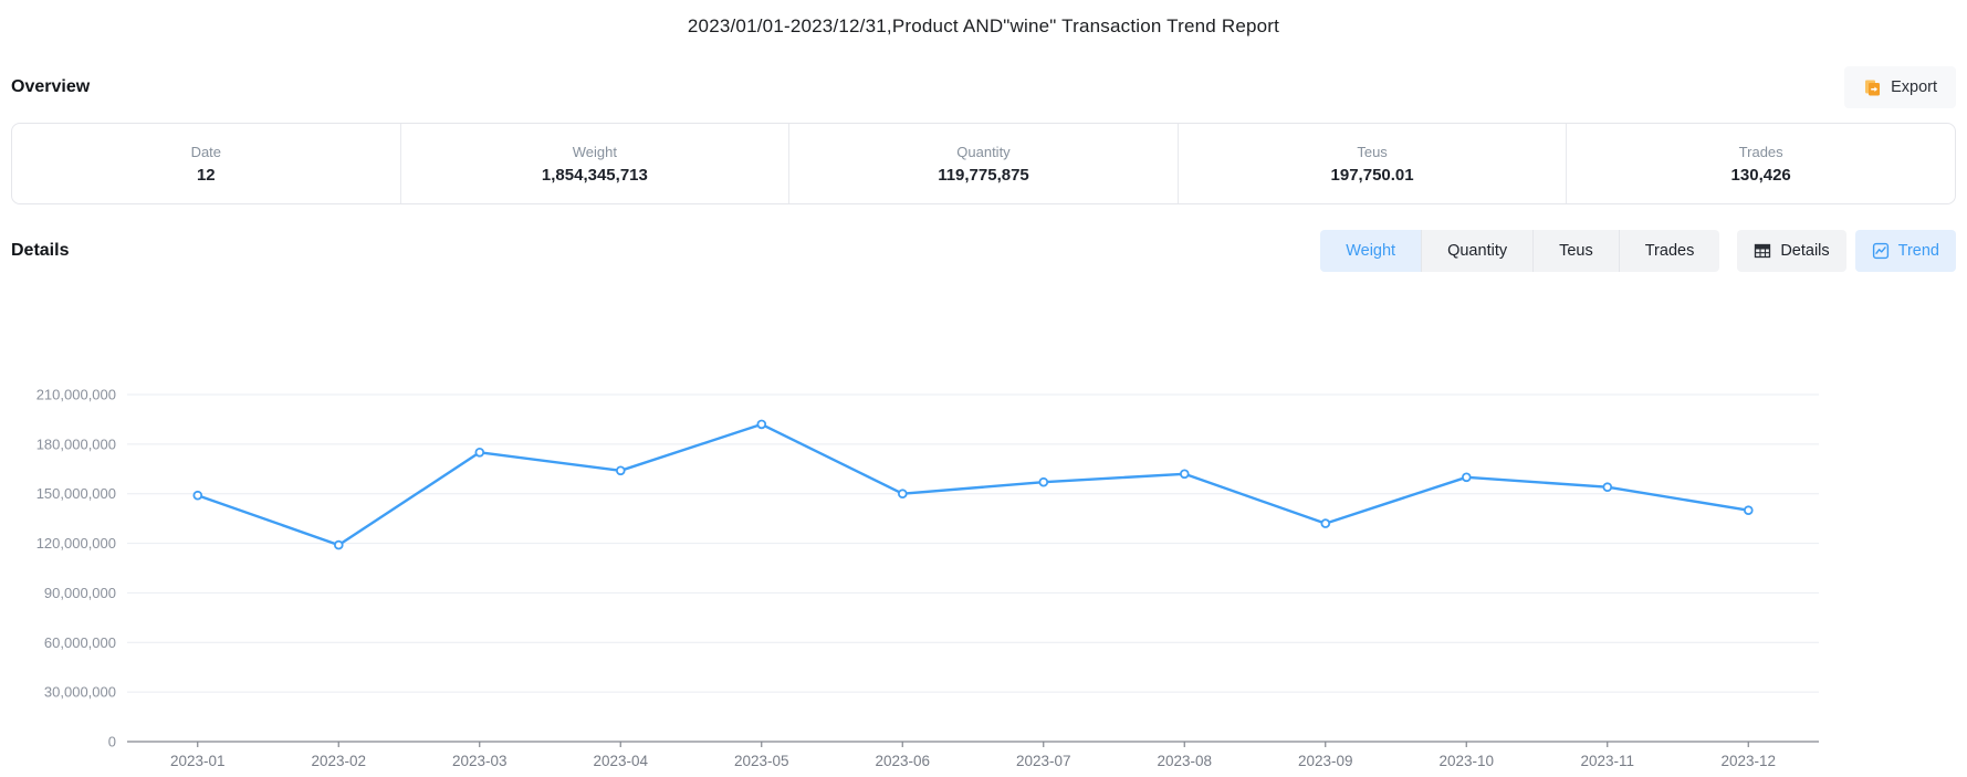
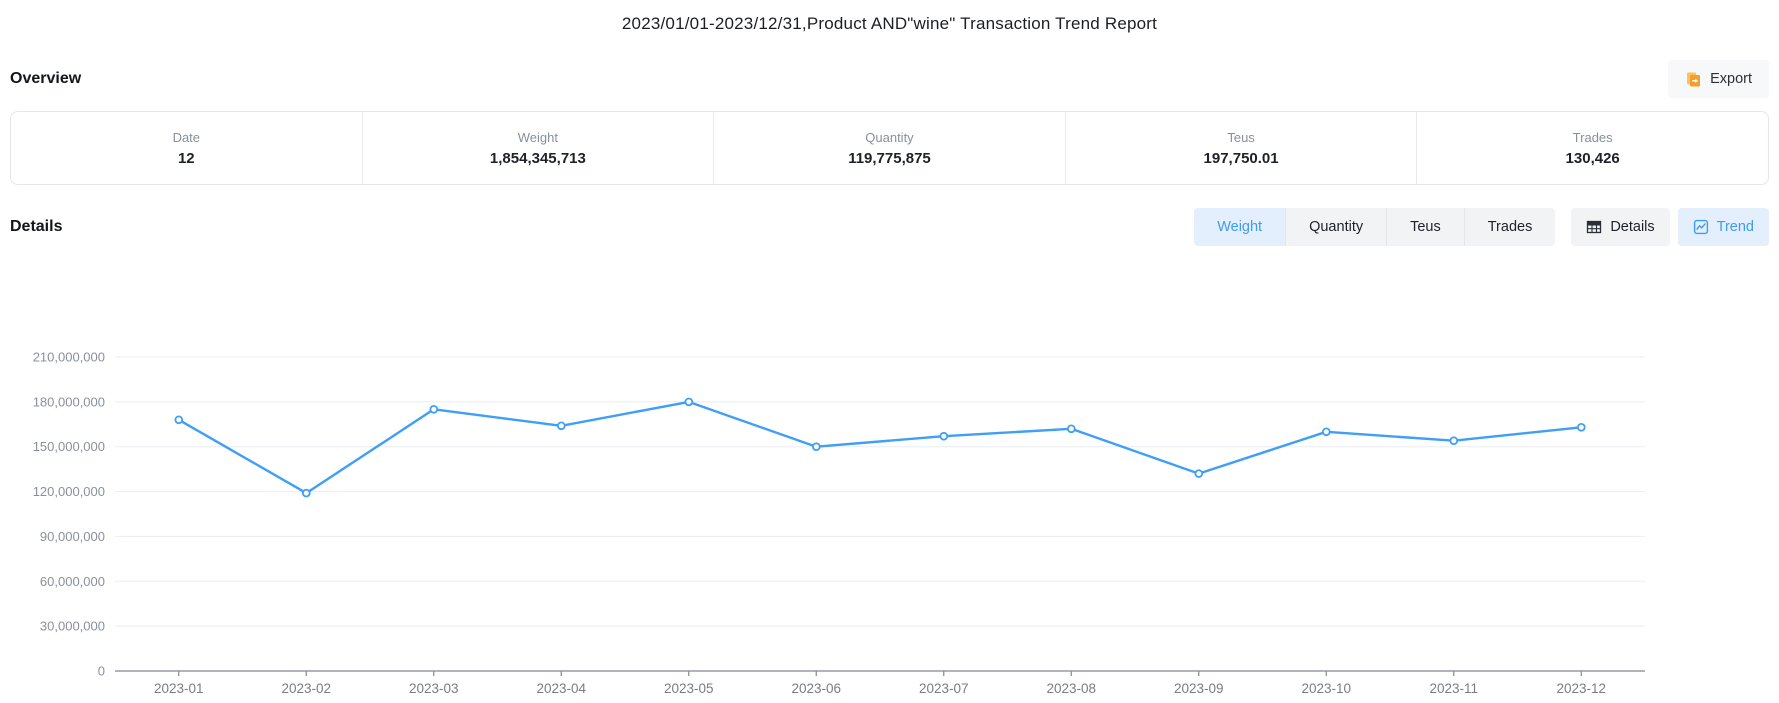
2023-01: 149000000 -> 168000000
2023-05: 192000000 -> 180000000
2023-12: 140000000 -> 163000000
